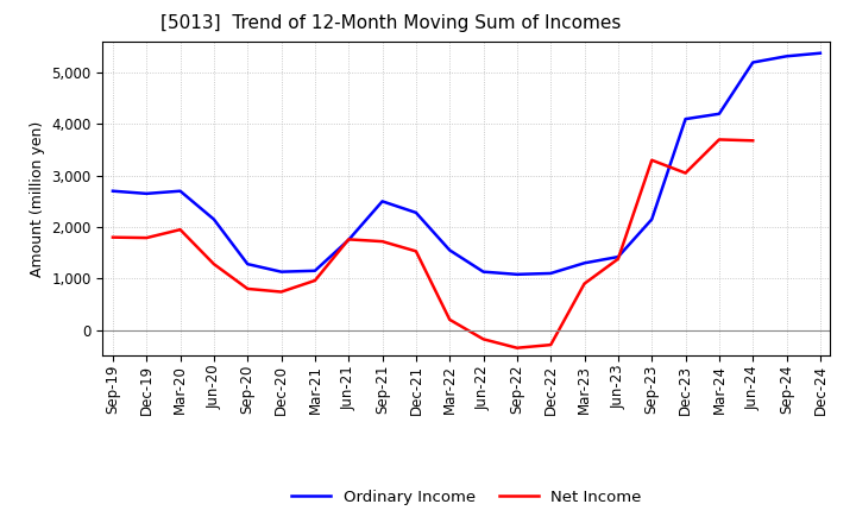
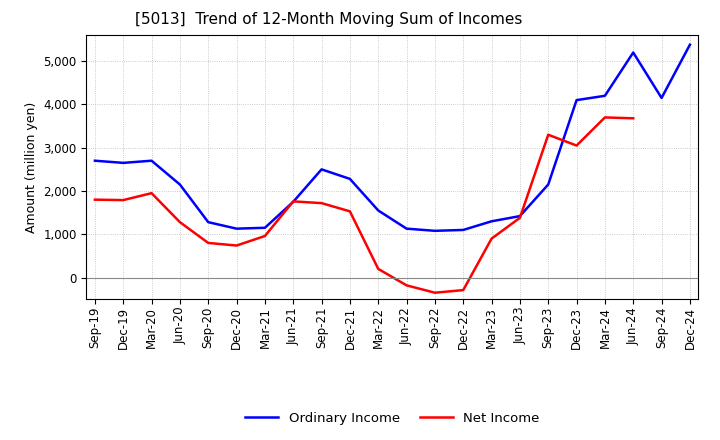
Ordinary Income/Sep-24: 5,320 -> 4,150
